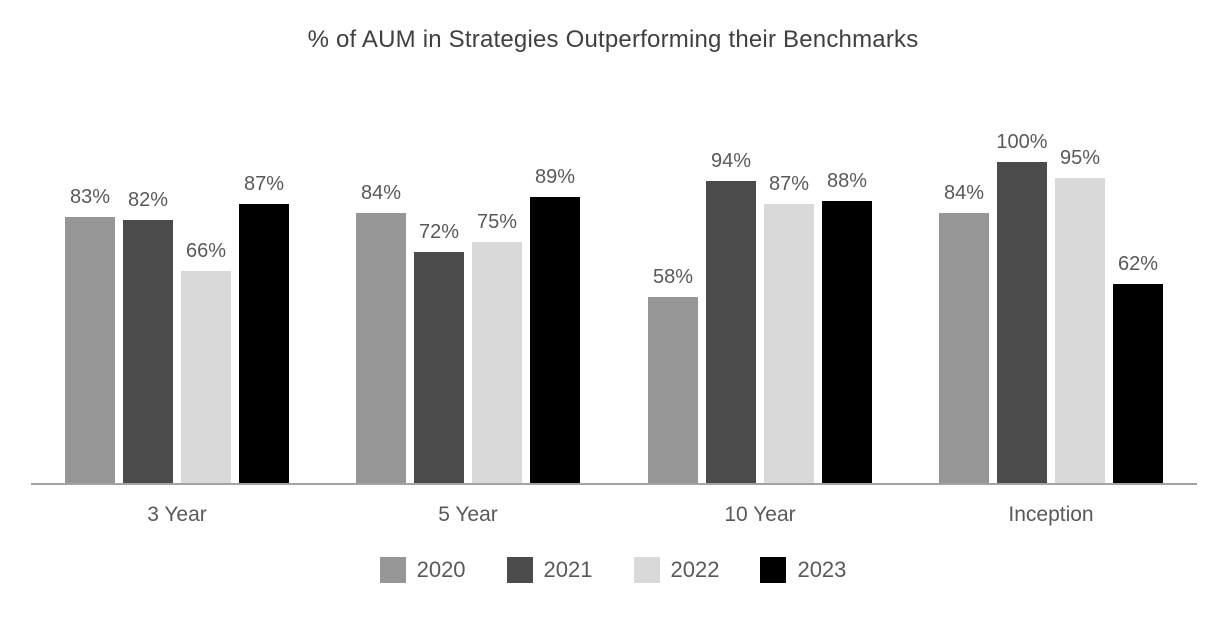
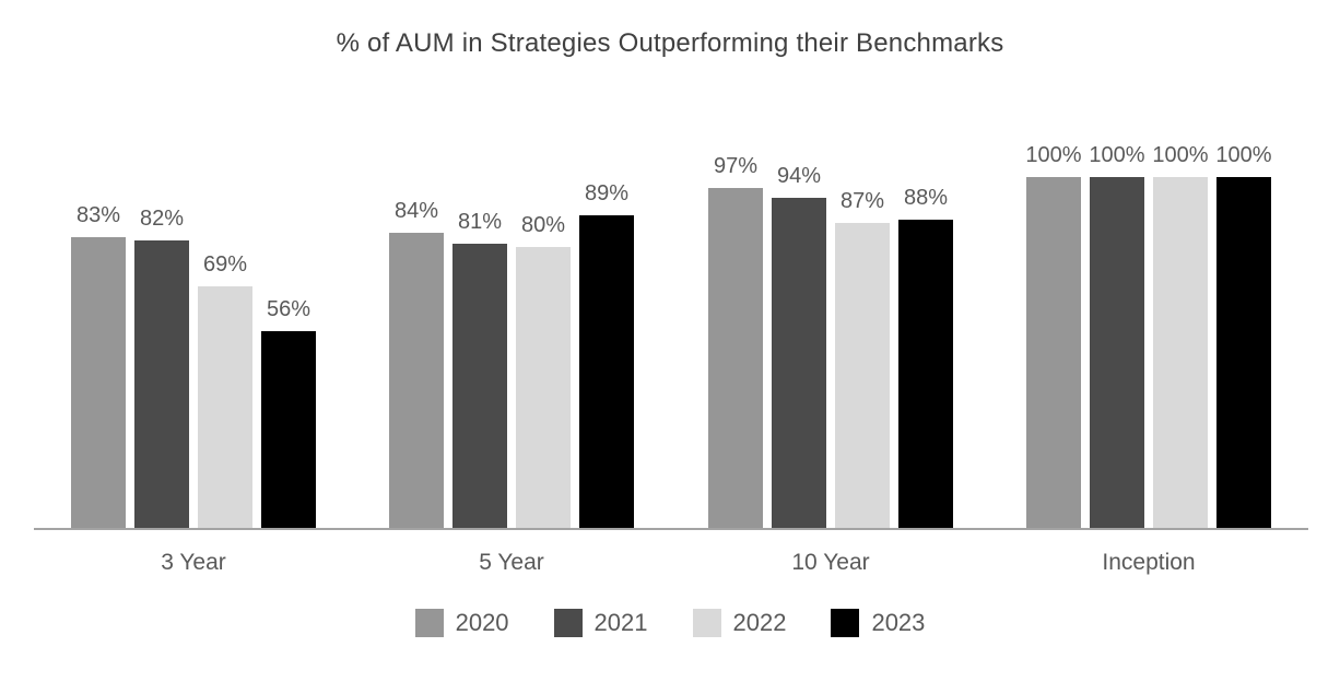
2022/3 Year: 66% -> 69%
2023/3 Year: 87% -> 56%
2021/5 Year: 72% -> 81%
2022/5 Year: 75% -> 80%
2020/10 Year: 58% -> 97%
2020/Inception: 84% -> 100%
2022/Inception: 95% -> 100%
2023/Inception: 62% -> 100%
